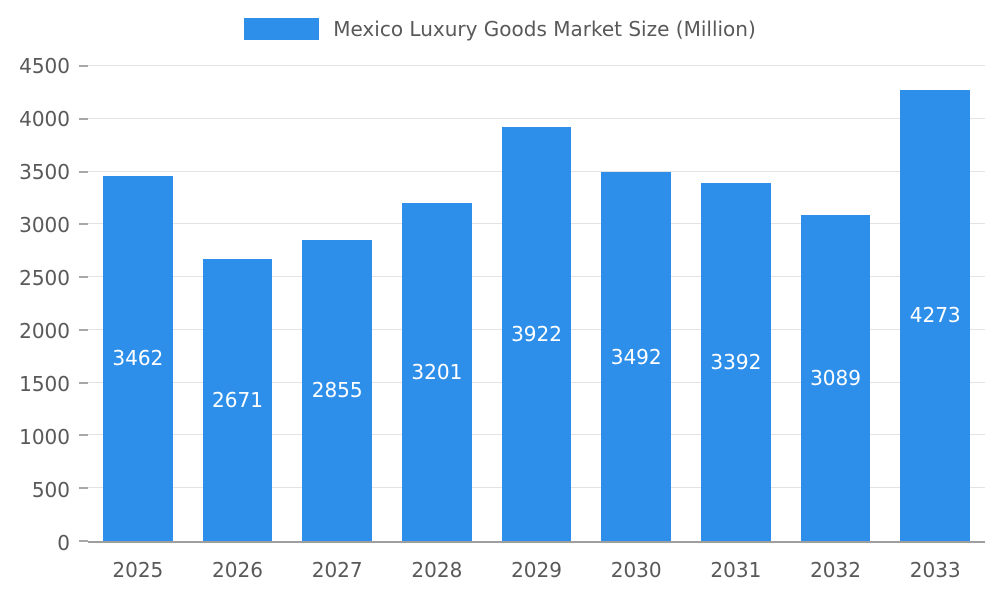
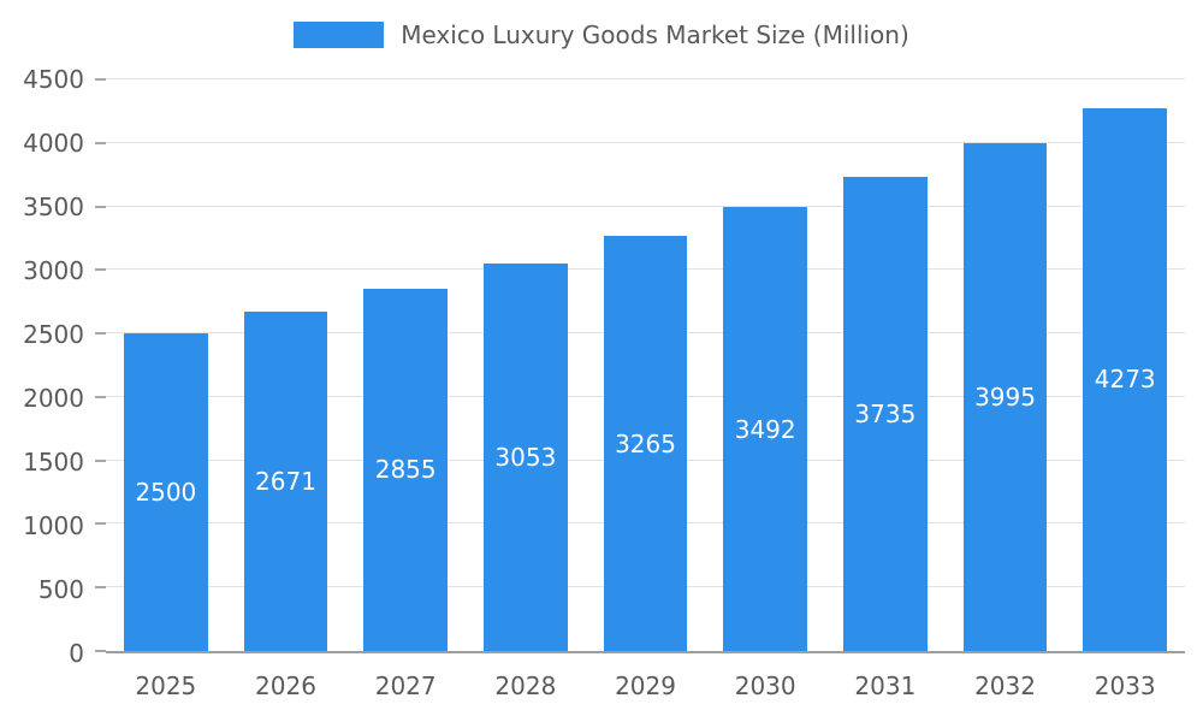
2025: 3462 -> 2500
2028: 3201 -> 3053
2029: 3922 -> 3265
2031: 3392 -> 3735
2032: 3089 -> 3995
